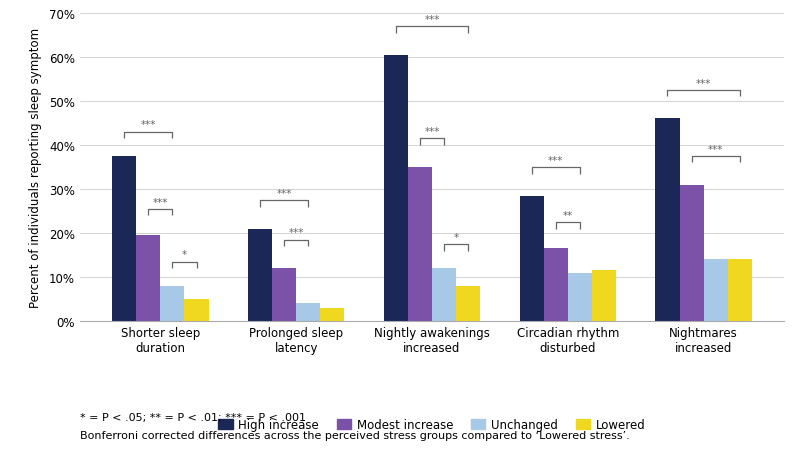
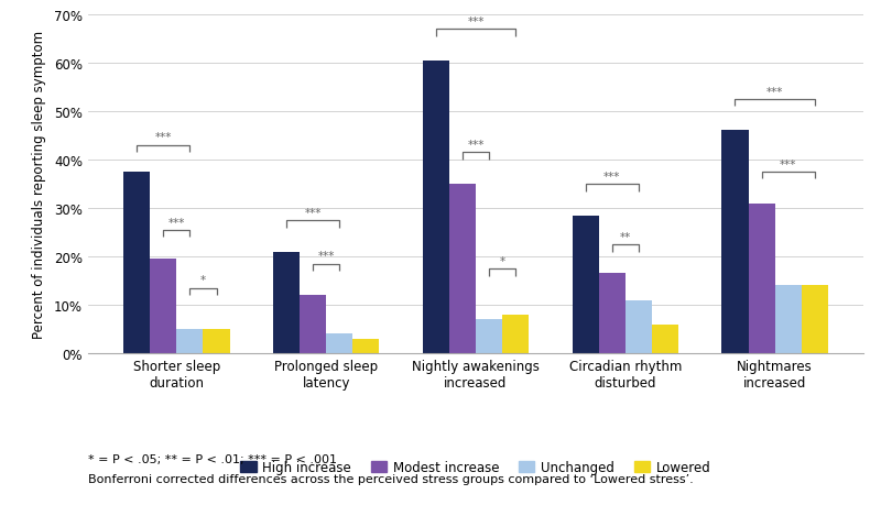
Unchanged/Shorter sleep duration: 8% -> 5%
Unchanged/Nightly awakenings increased: 12% -> 7%
Lowered/Circadian rhythm disturbed: 11.5% -> 6.0%
